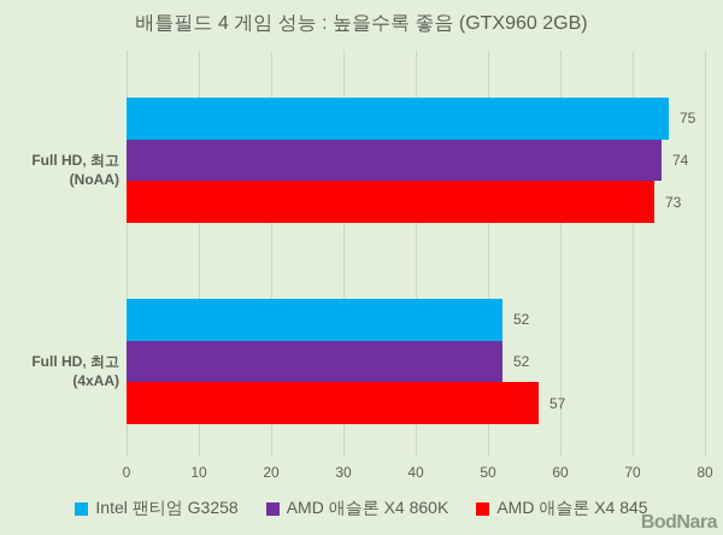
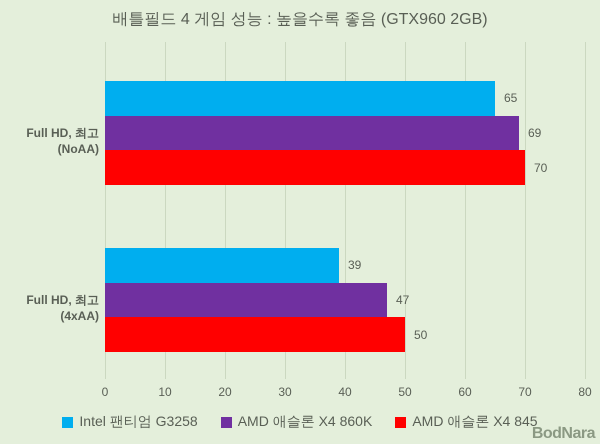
Intel 팬티엄 G3258/Full HD, 최고(NoAA): 75 -> 65
AMD 애슬론 X4 860K/Full HD, 최고(NoAA): 74 -> 69
AMD 애슬론 X4 845/Full HD, 최고(NoAA): 73 -> 70
Intel 팬티엄 G3258/Full HD, 최고(4xAA): 52 -> 39
AMD 애슬론 X4 860K/Full HD, 최고(4xAA): 52 -> 47
AMD 애슬론 X4 845/Full HD, 최고(4xAA): 57 -> 50
